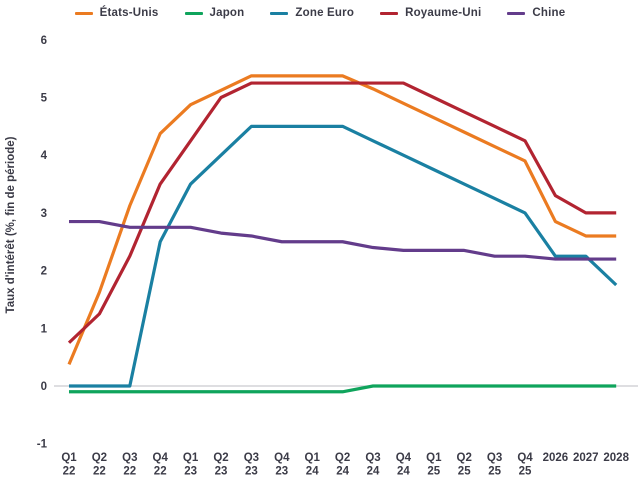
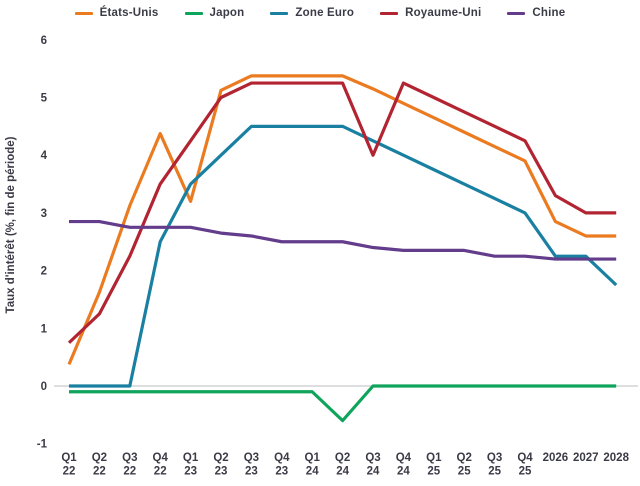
États-Unis/Q1 23: 4.9 -> 3.2
Japon/Q2 24: -0.1 -> -0.6
Royaume-Uni/Q3 24: 5.2 -> 4.0
